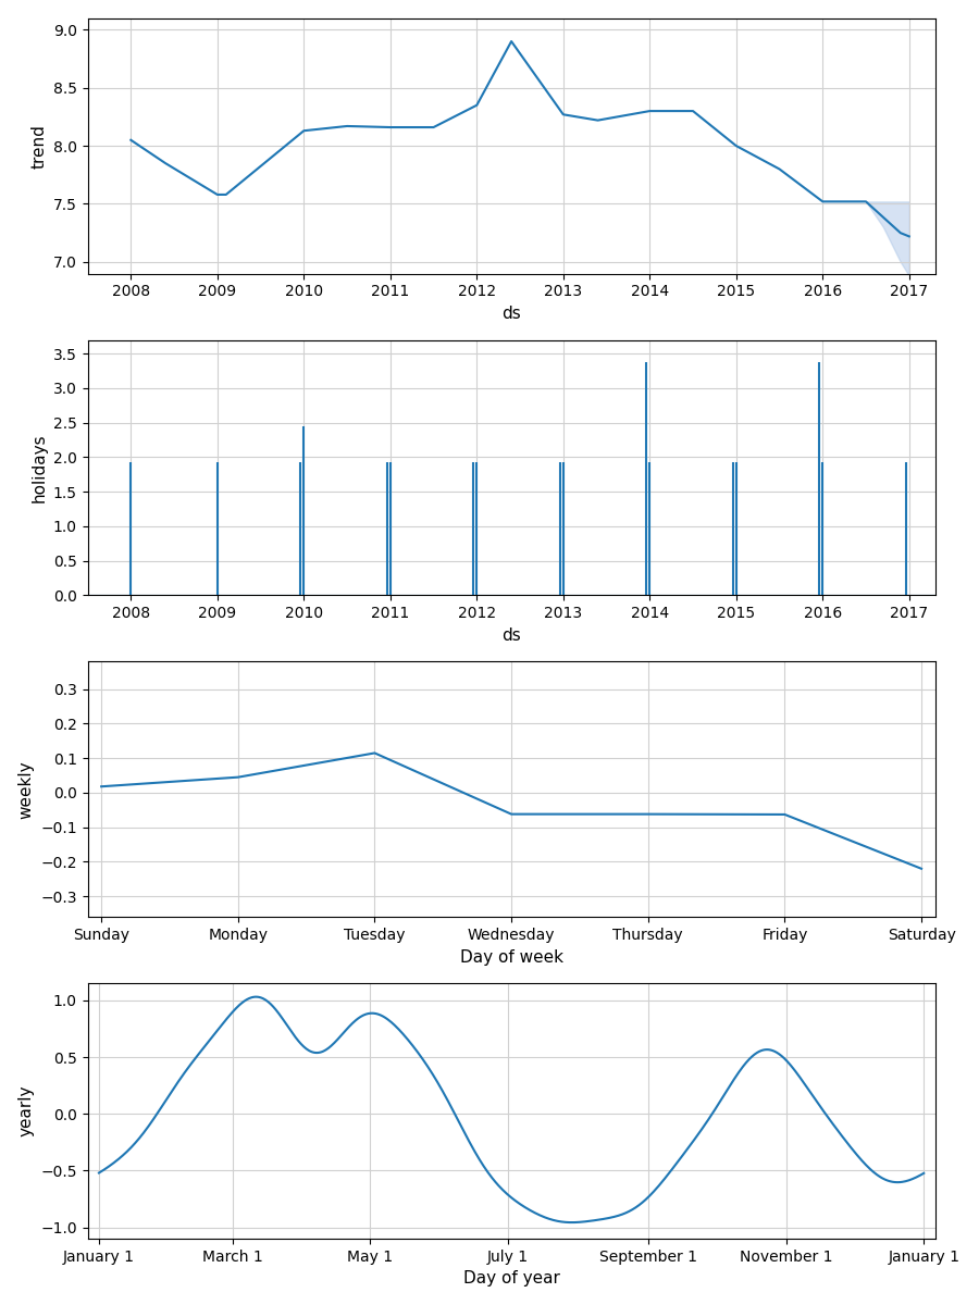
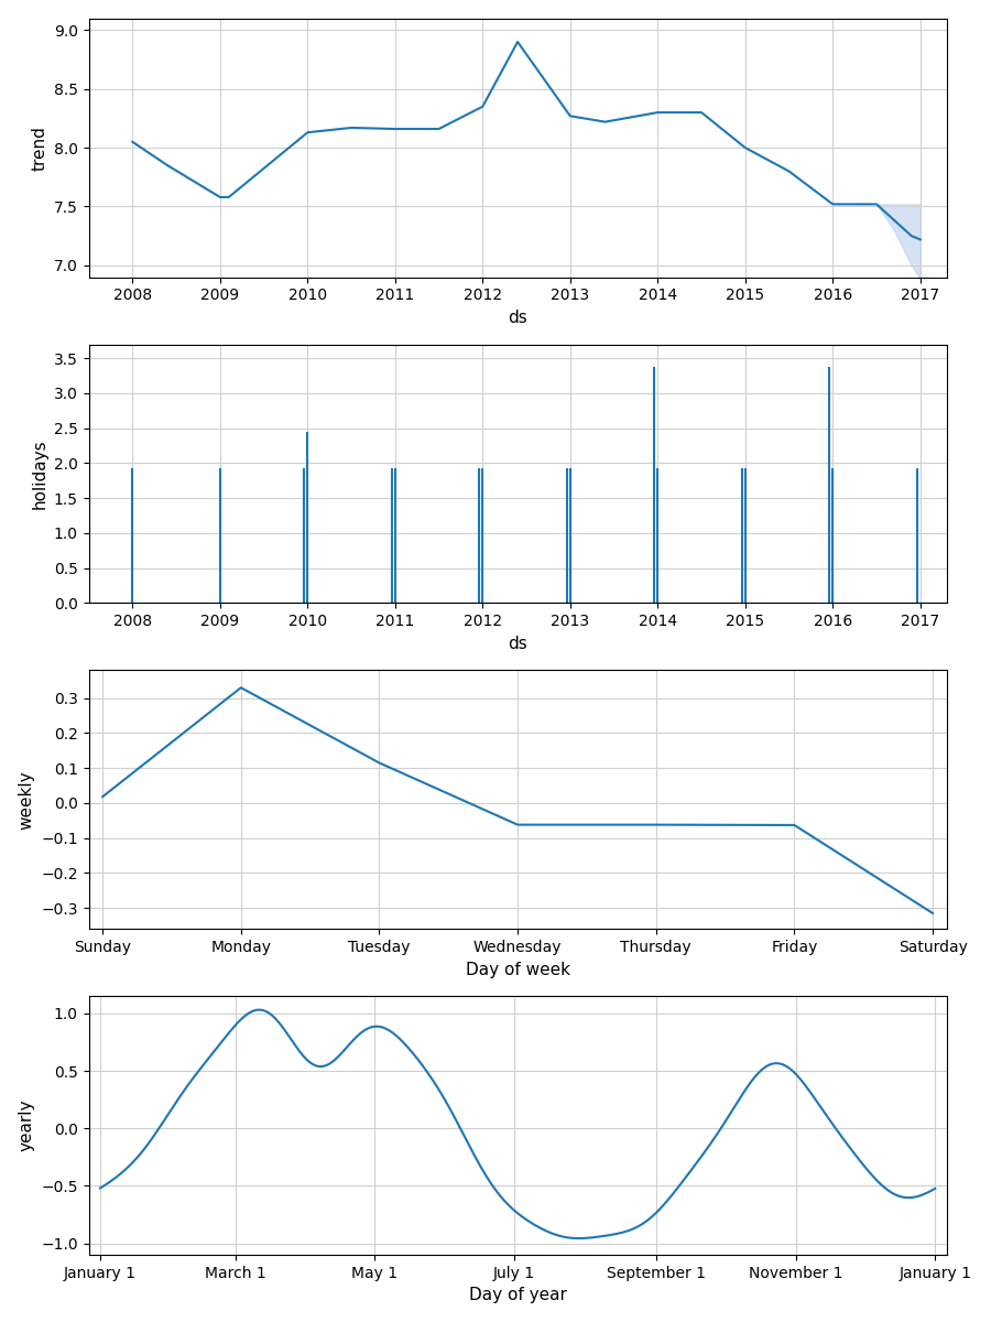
Monday: 0.045 -> 0.330
Saturday: -0.220 -> -0.315
